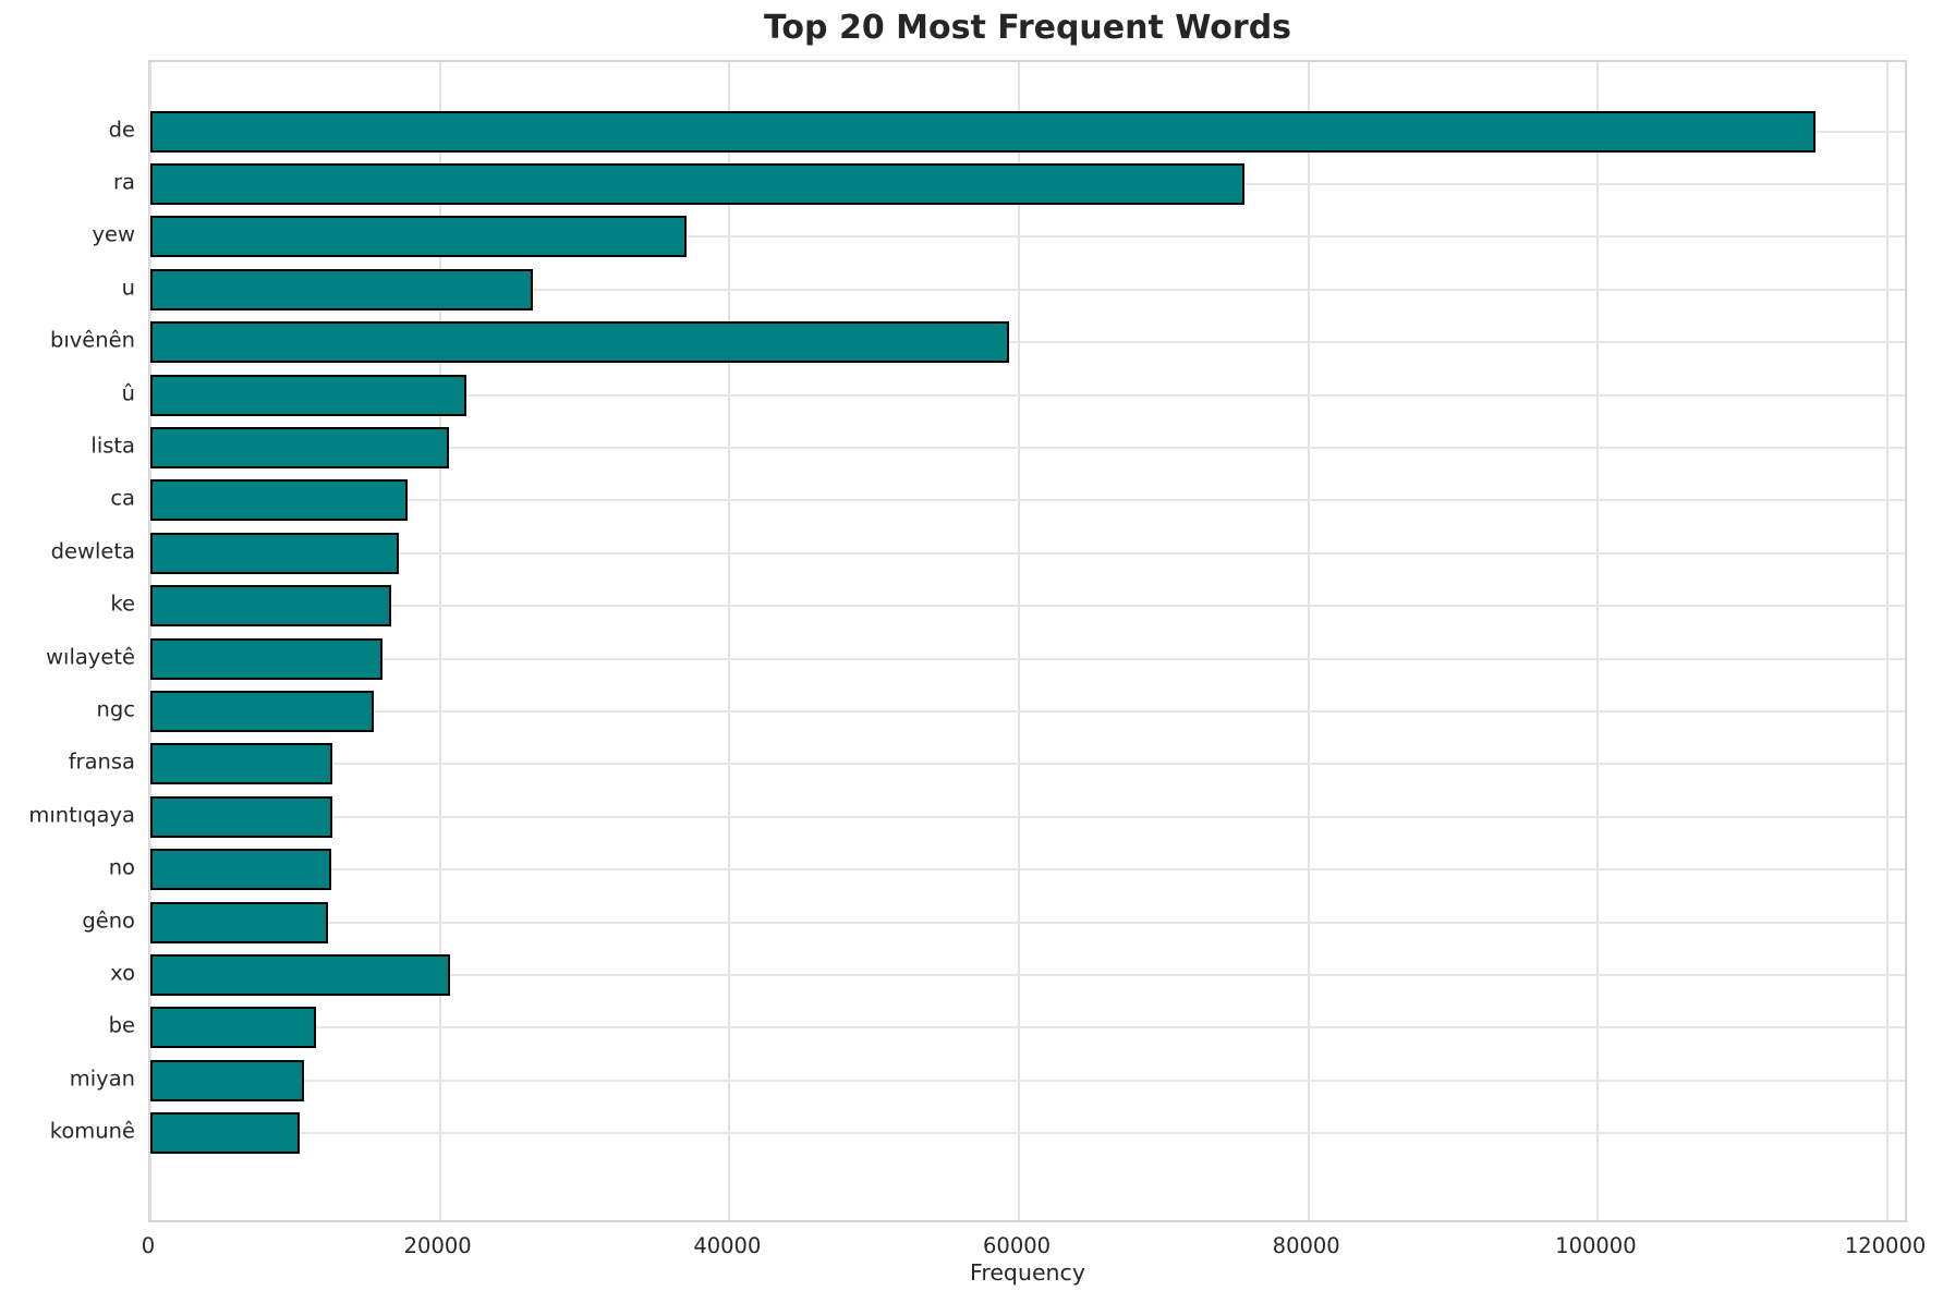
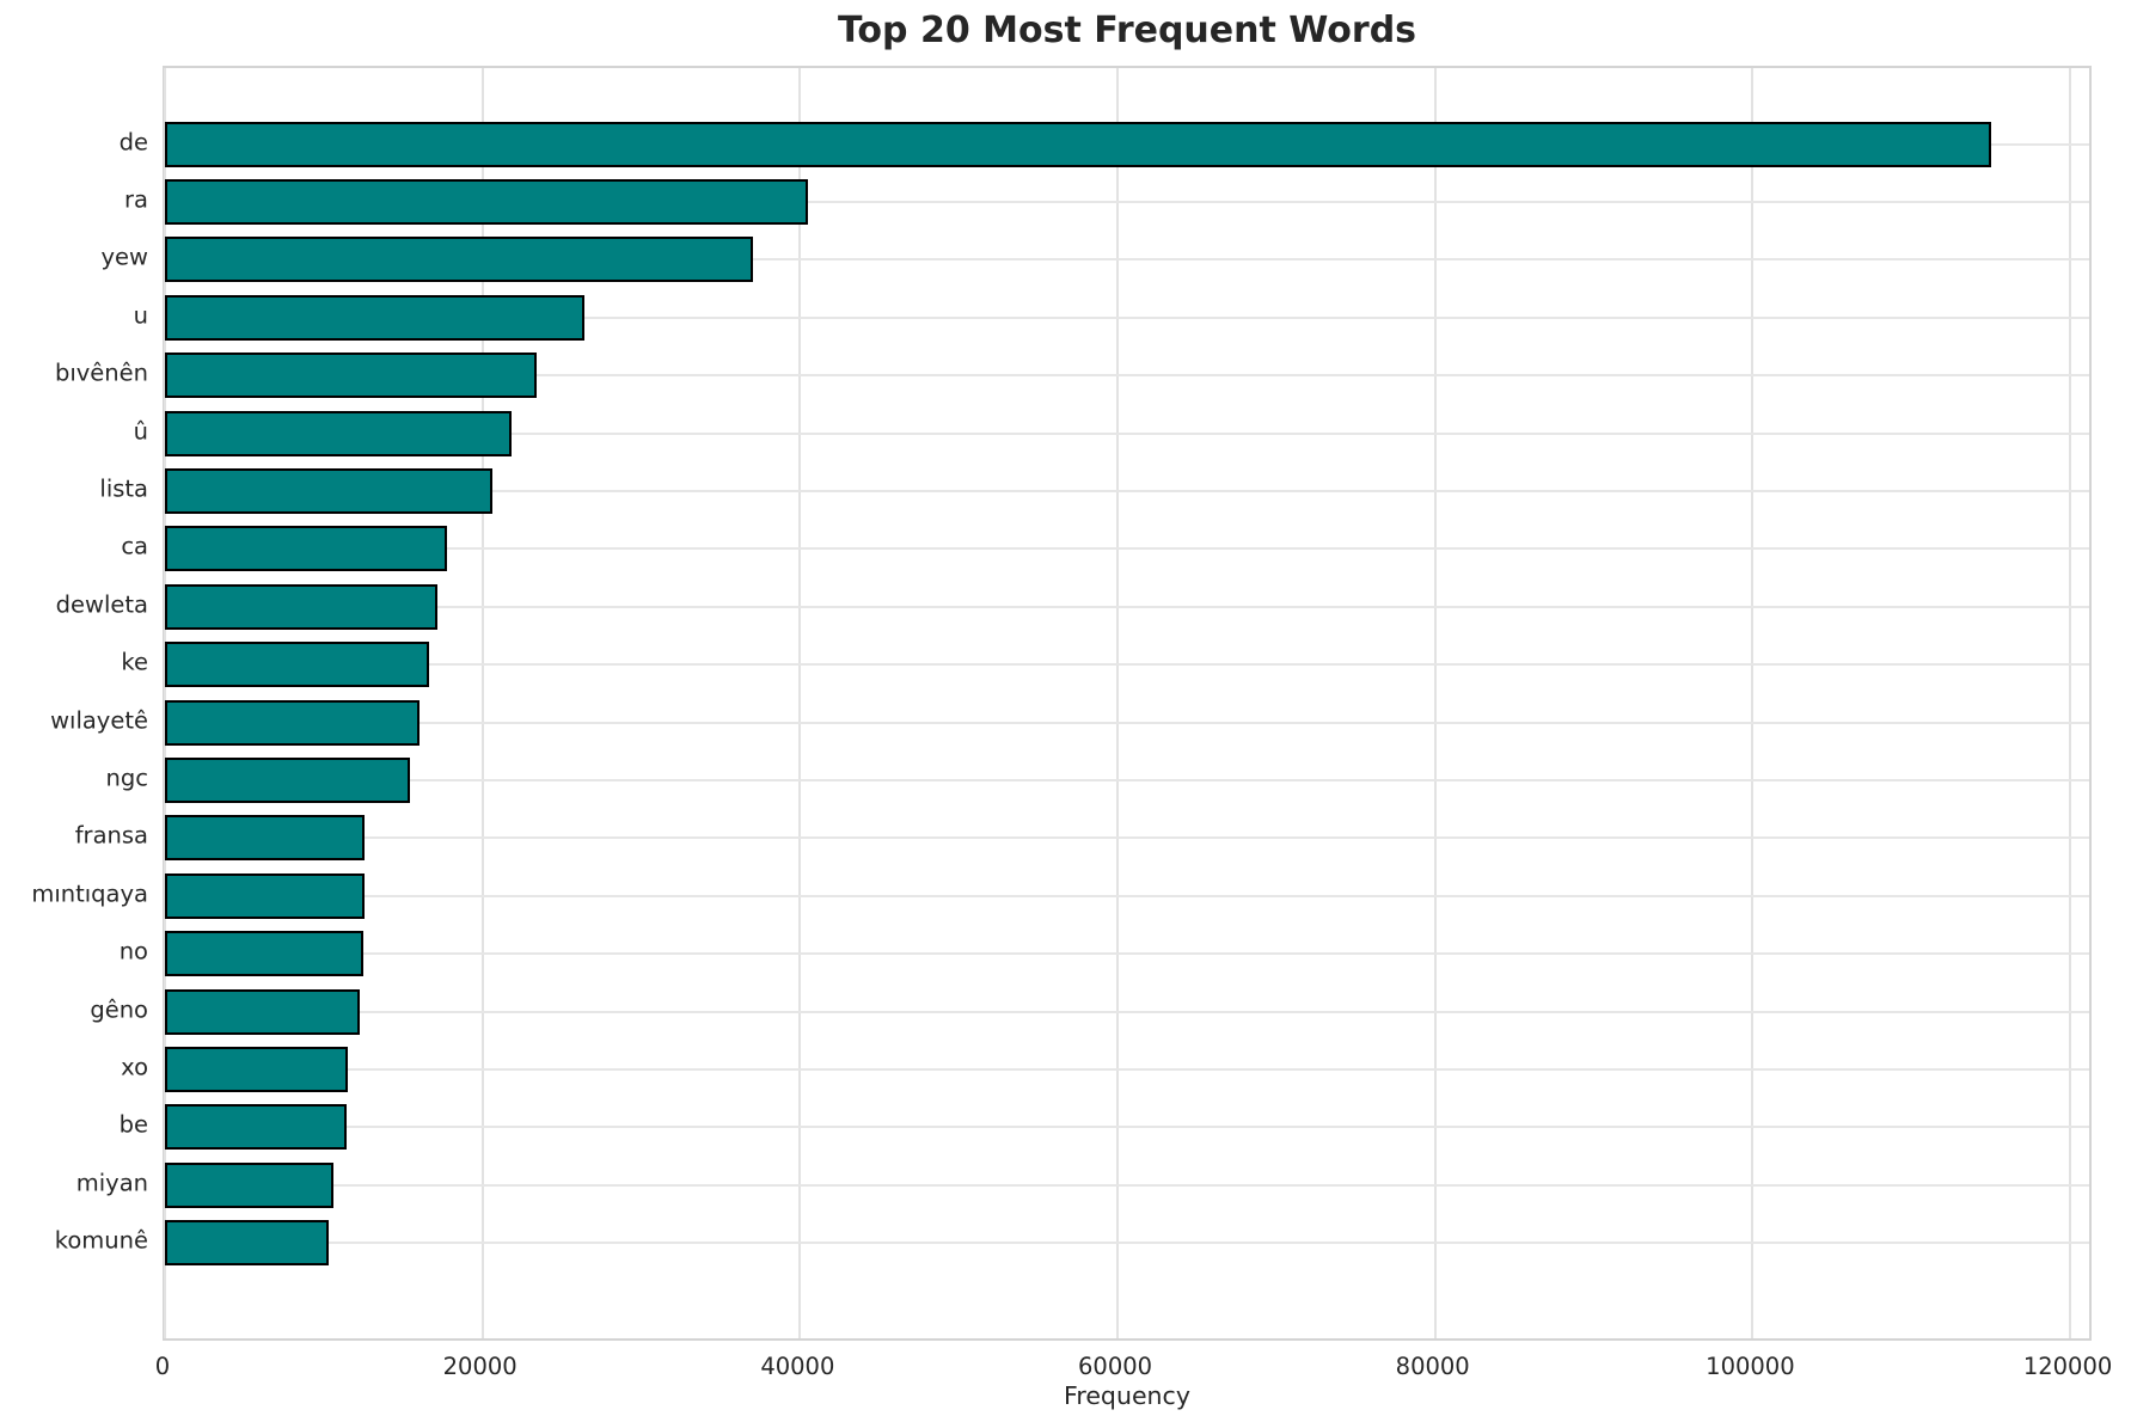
ra: 75600 -> 40500
bıvênên: 59300 -> 23400
xo: 20700 -> 11500
